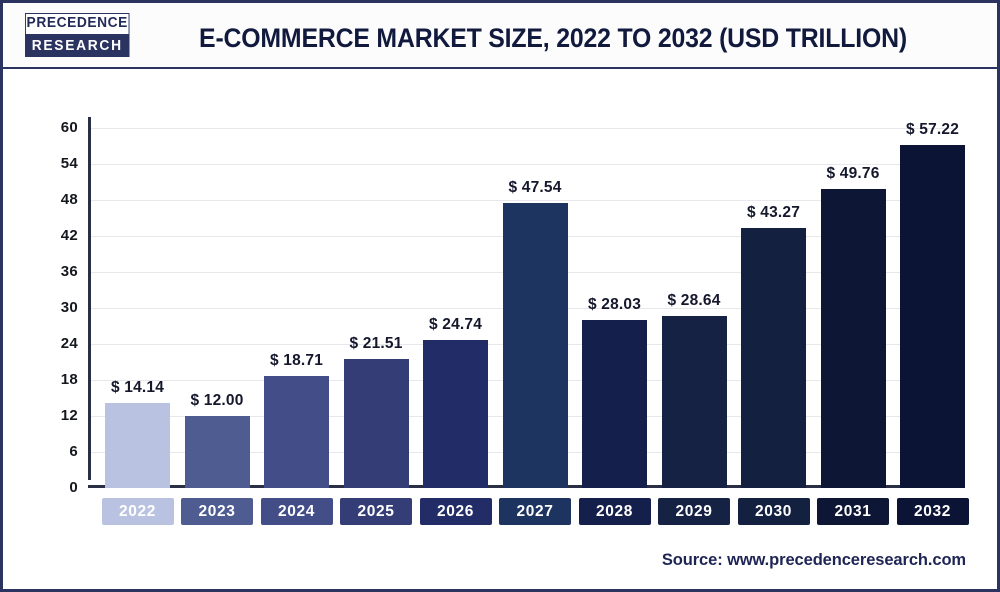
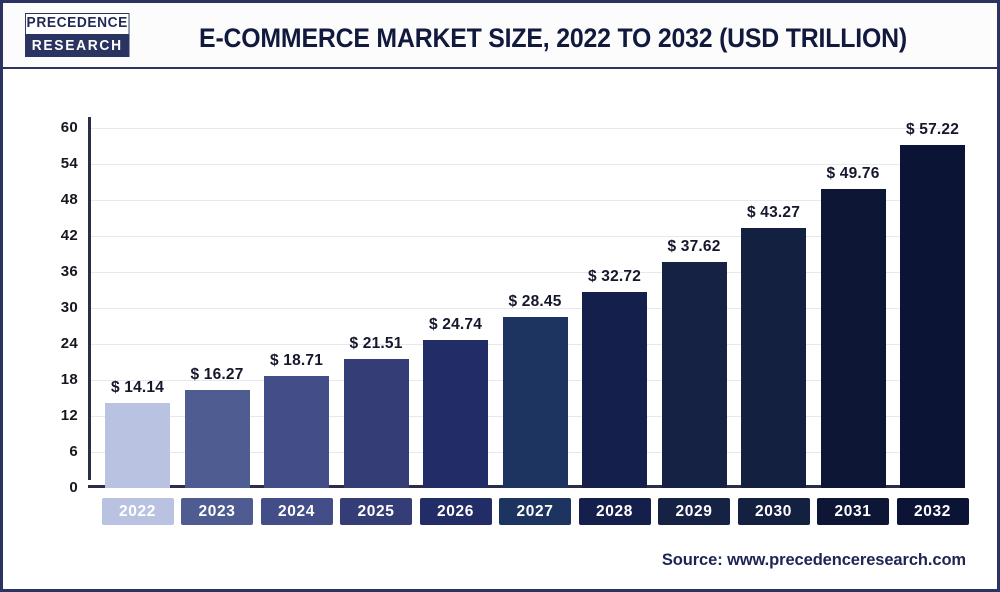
2023: 12.00 -> 16.27
2027: 47.54 -> 28.45
2028: 28.03 -> 32.72
2029: 28.64 -> 37.62
